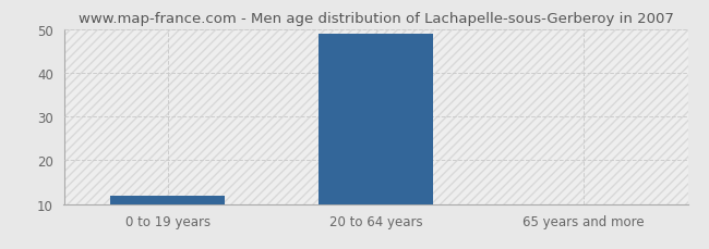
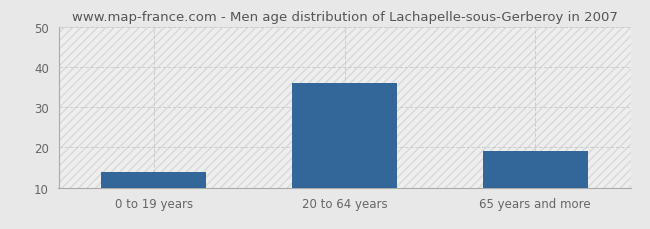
0 to 19 years: 12 -> 14
20 to 64 years: 49 -> 36
65 years and more: 10 -> 19
